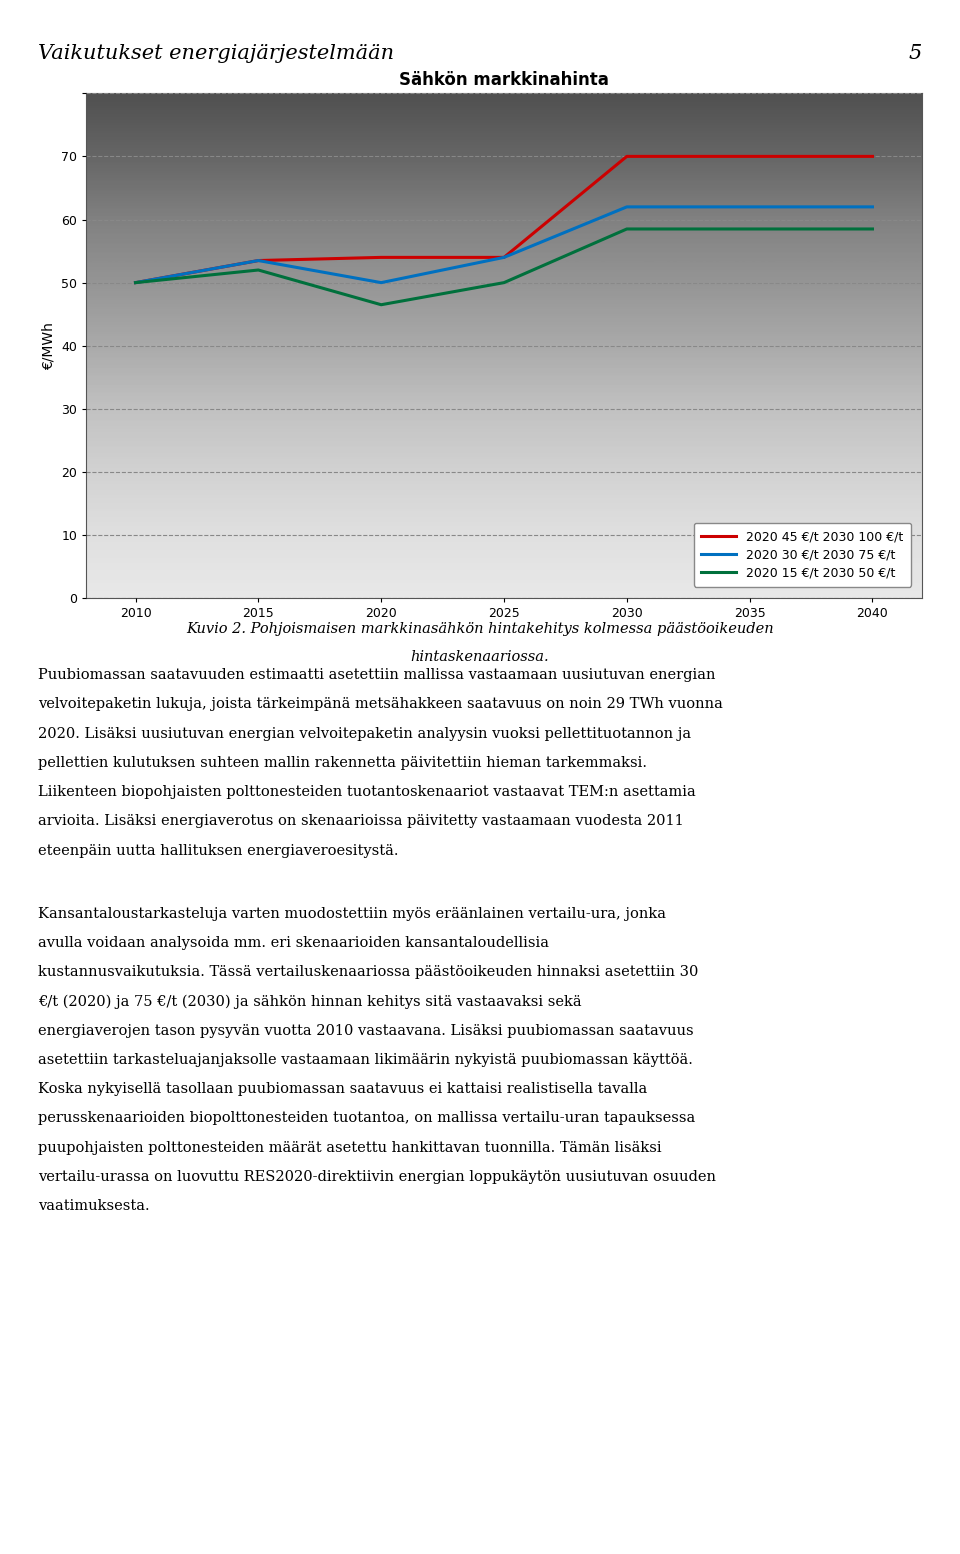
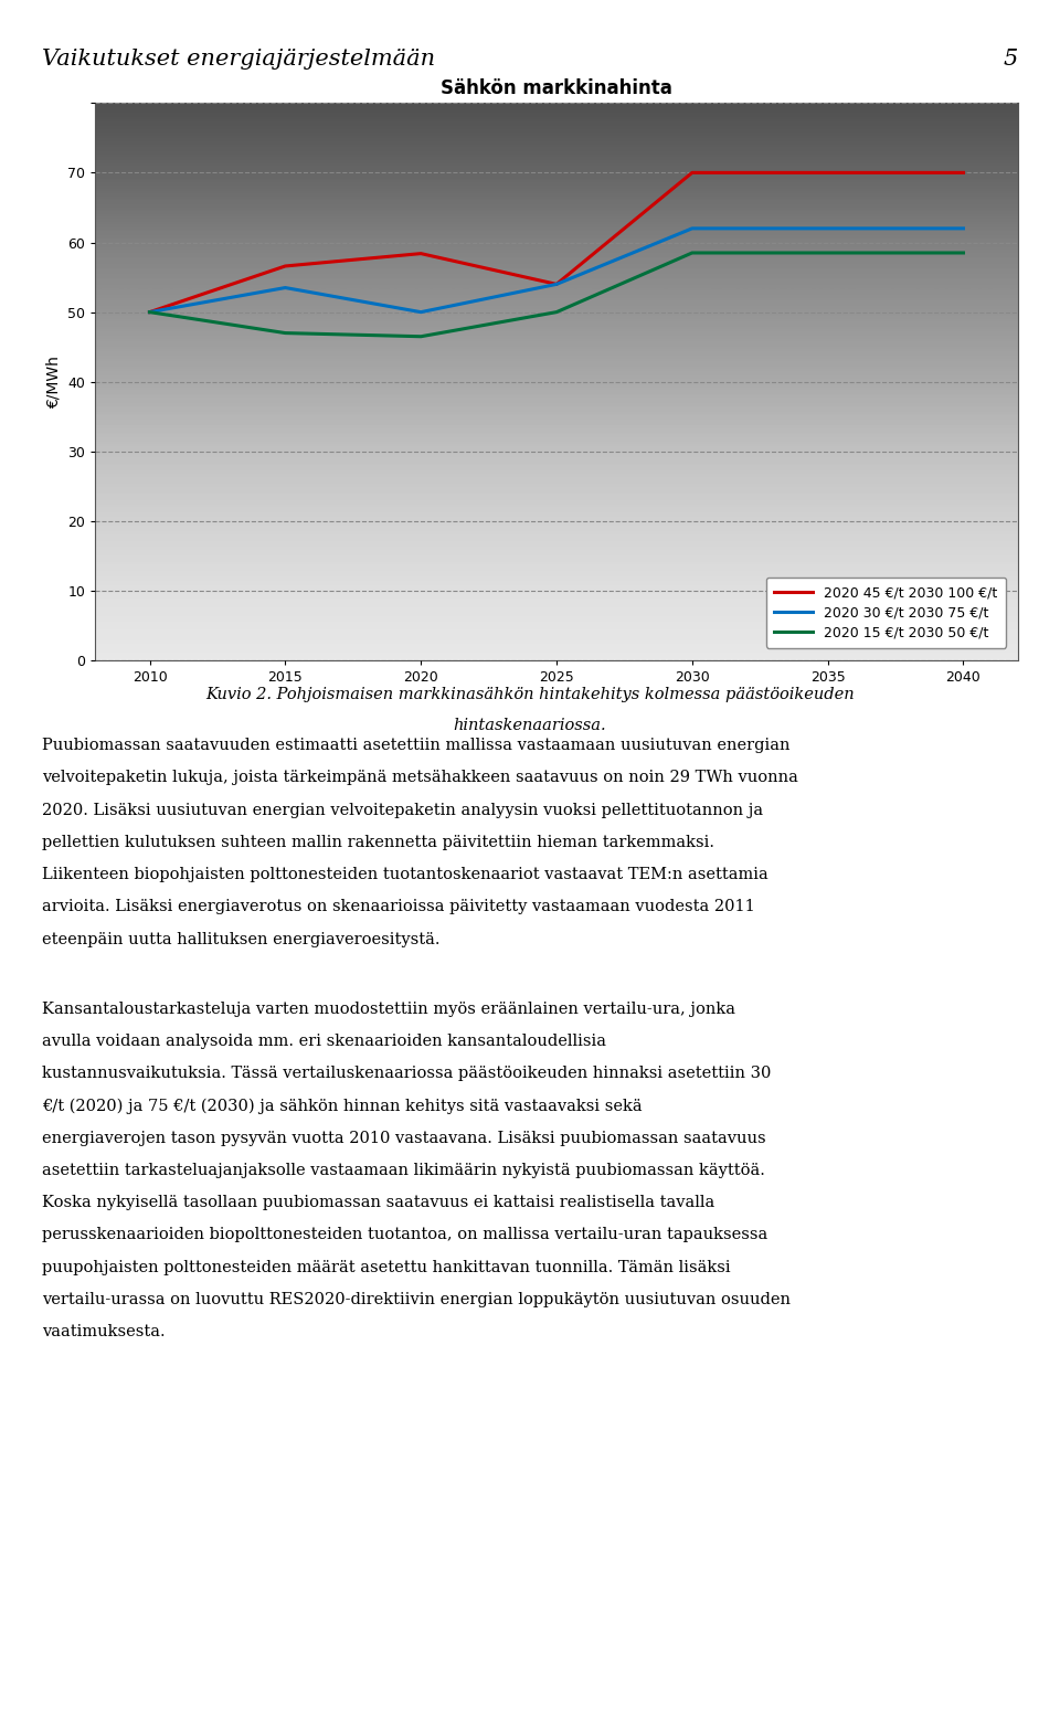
2020 45 €/t 2030 100 €/t/2015: 53.5 -> 56.6
2020 15 €/t 2030 50 €/t/2015: 52.0 -> 47.0
2020 45 €/t 2030 100 €/t/2020: 54.0 -> 58.4
